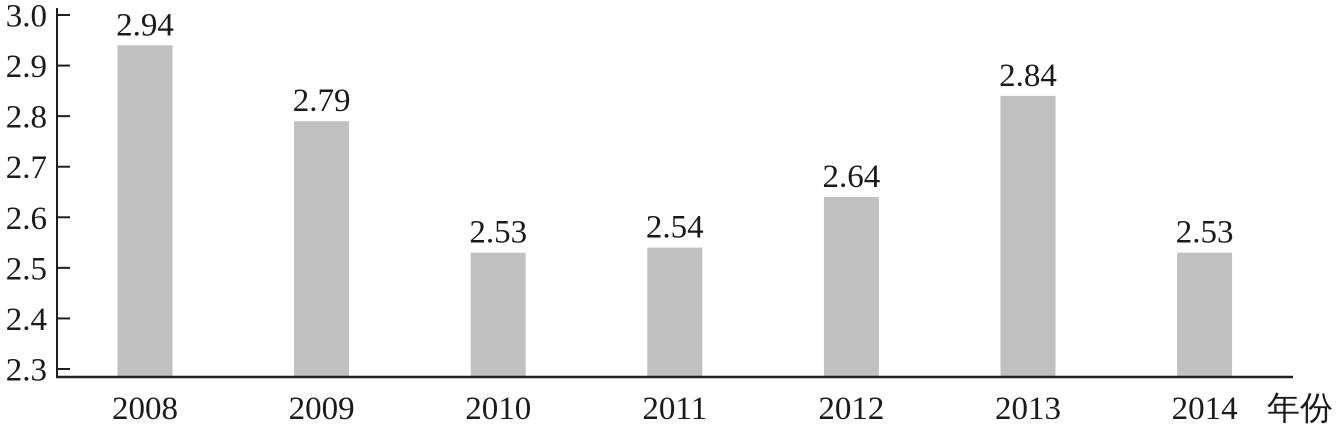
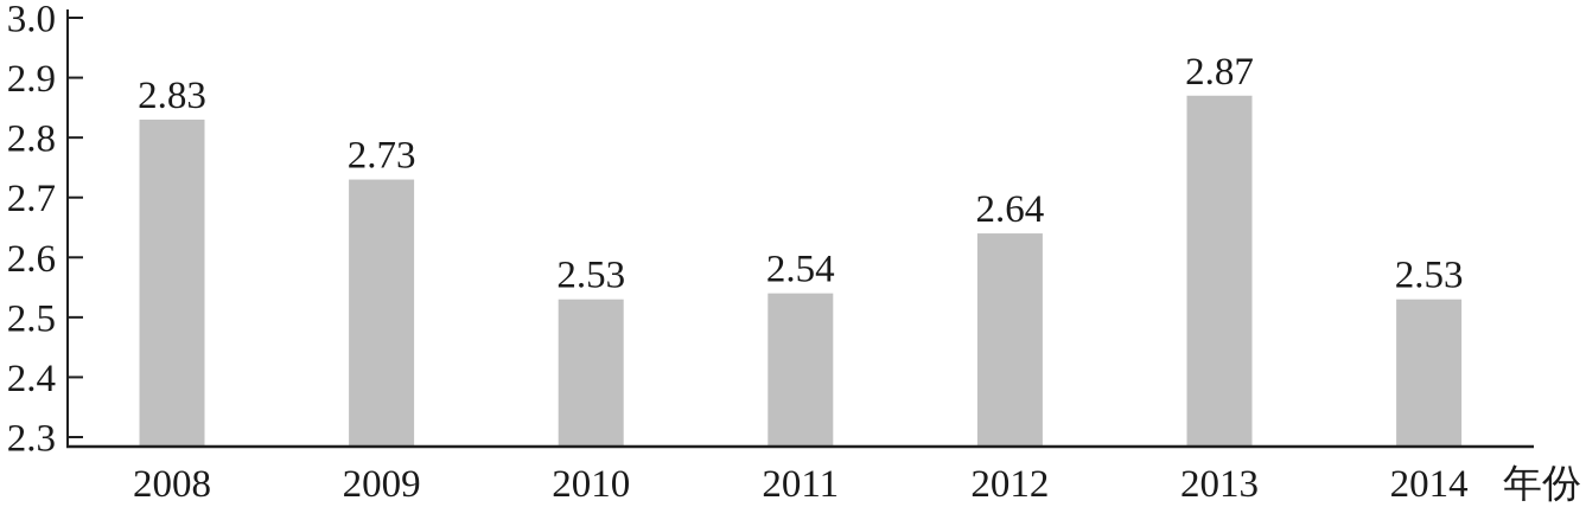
2008: 2.94 -> 2.83
2009: 2.79 -> 2.73
2013: 2.84 -> 2.87
